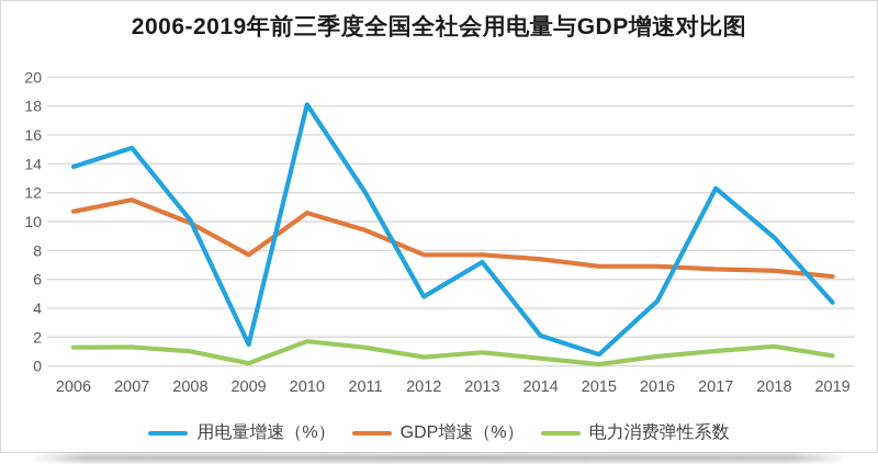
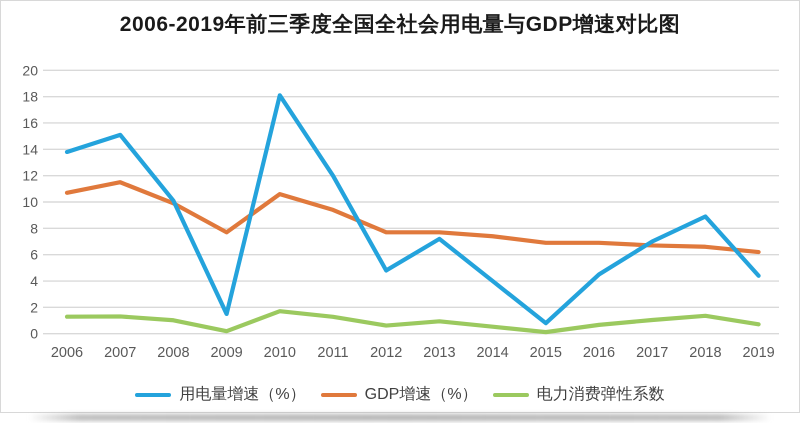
用电量增速（%）/2014: 2.1 -> 4.0
用电量增速（%）/2017: 12.3 -> 7.0
